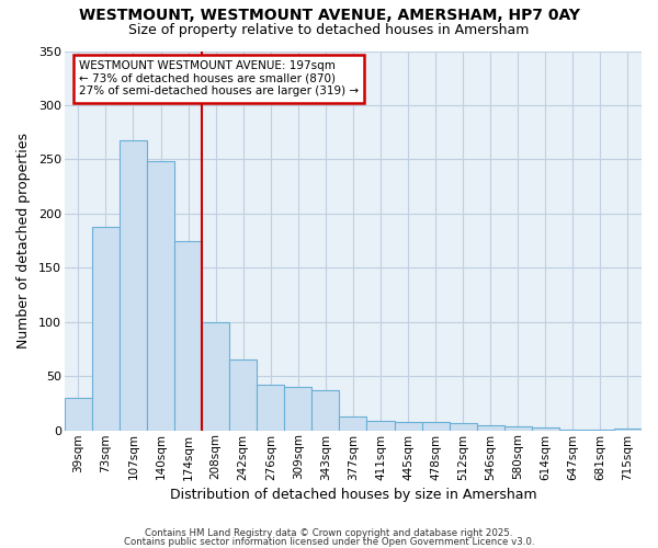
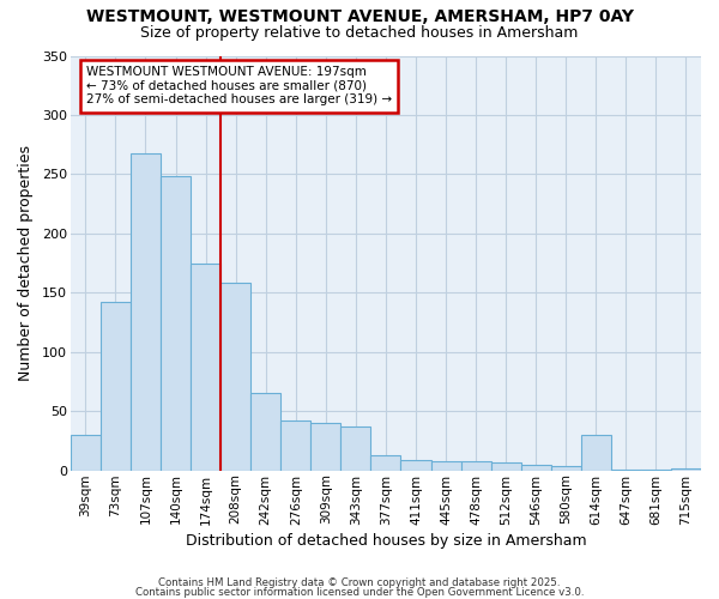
73sqm: 188 -> 142
208sqm: 100 -> 158
614sqm: 3 -> 30
